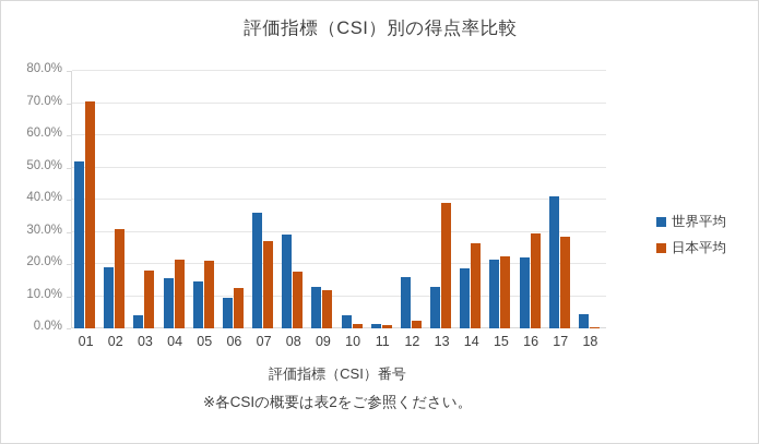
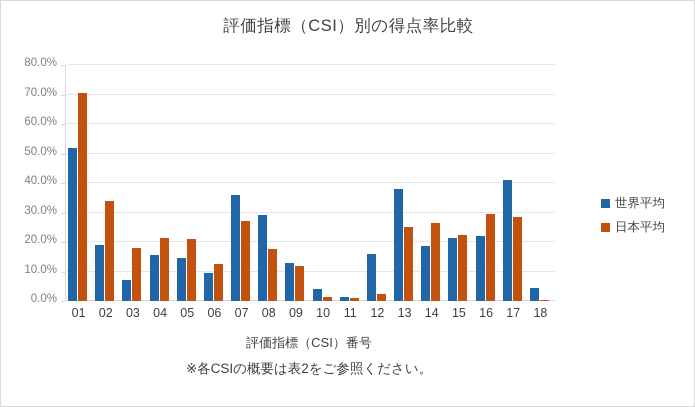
日本平均/02: 31% -> 34%
世界平均/03: 4% -> 7%
世界平均/13: 13% -> 38%
日本平均/13: 39% -> 25%
